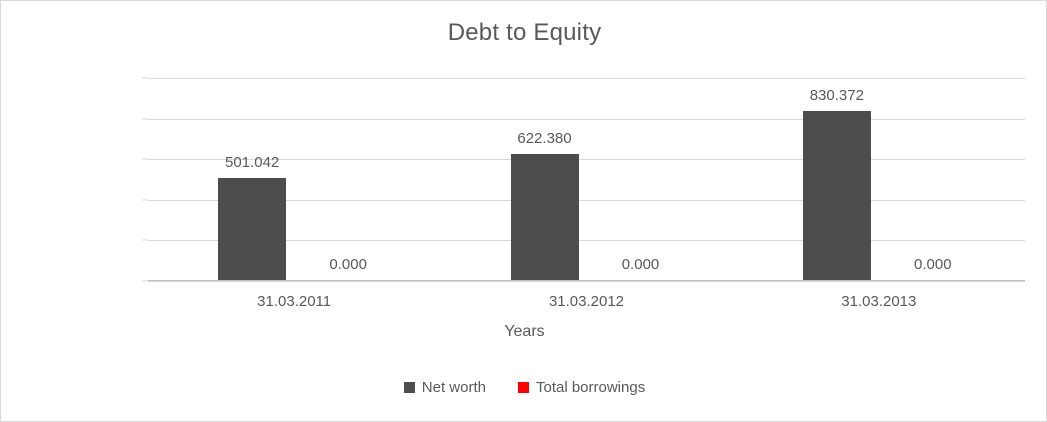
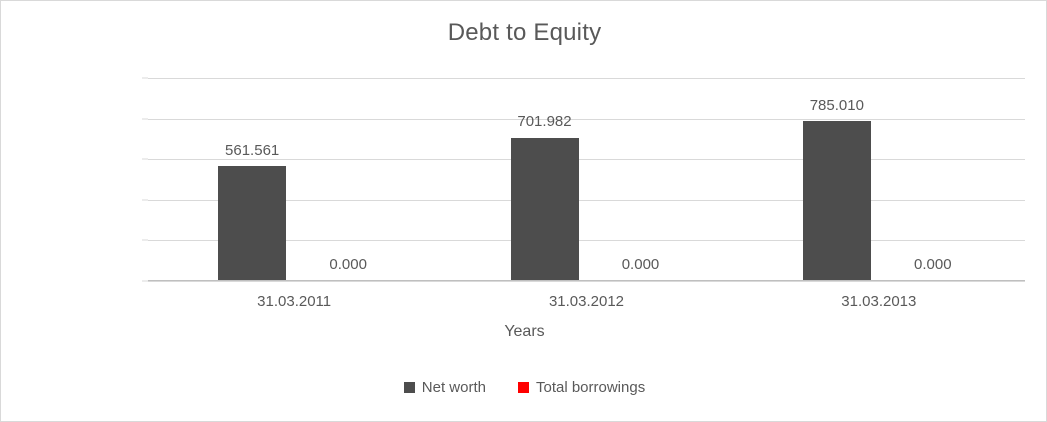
Net worth/31.03.2011: 501.042 -> 561.561
Net worth/31.03.2012: 622.380 -> 701.982
Net worth/31.03.2013: 830.372 -> 785.010
